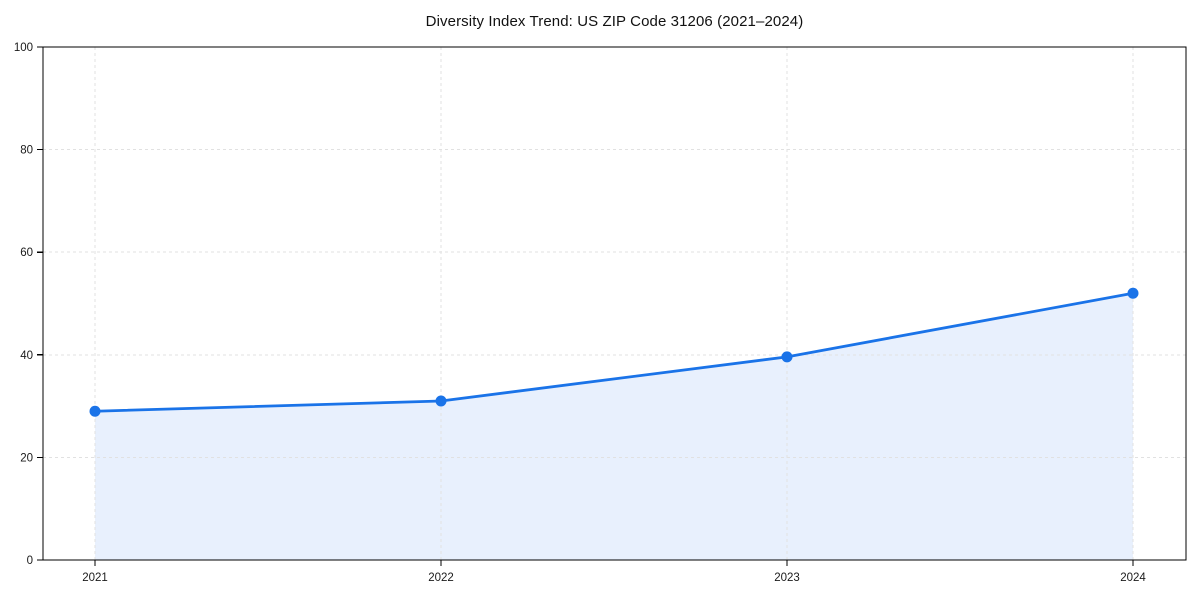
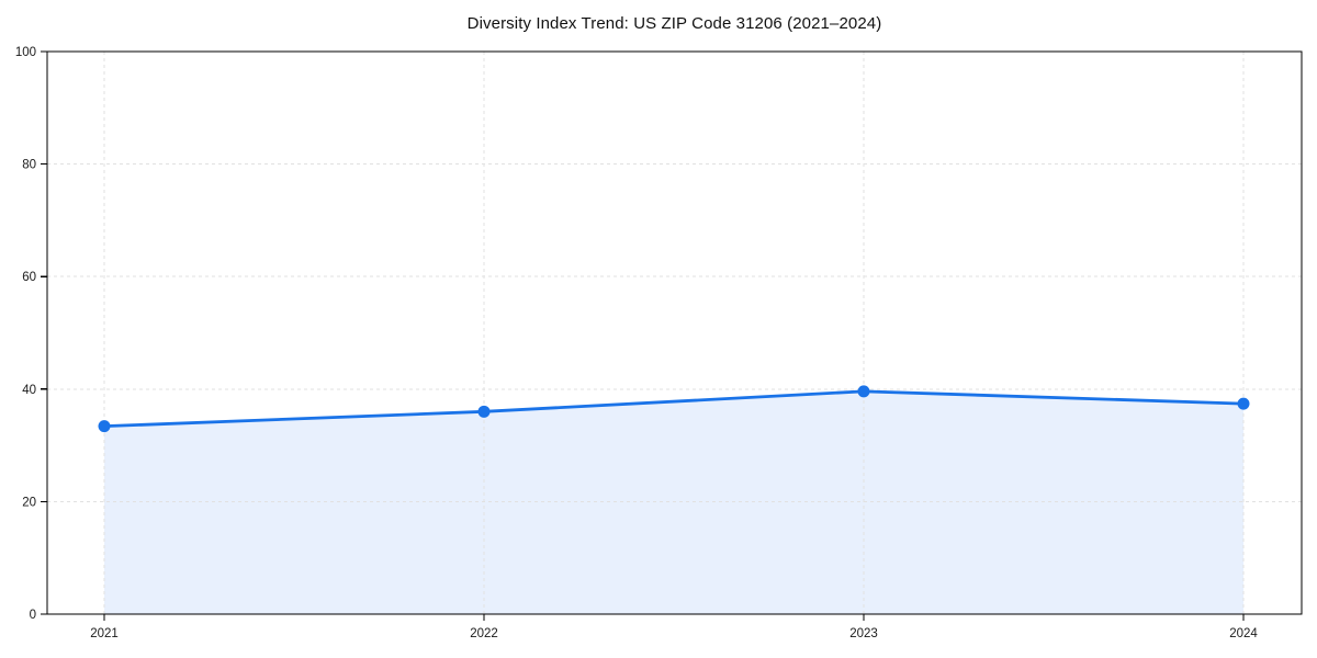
2021: 29 -> 33
2022: 31 -> 36
2024: 52 -> 37
